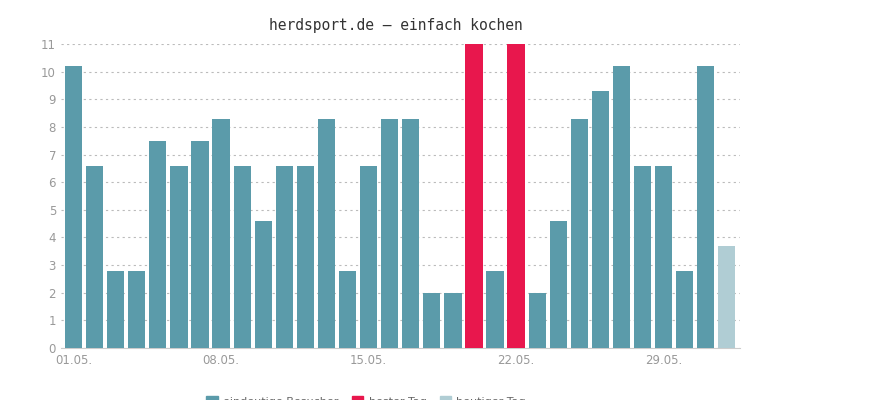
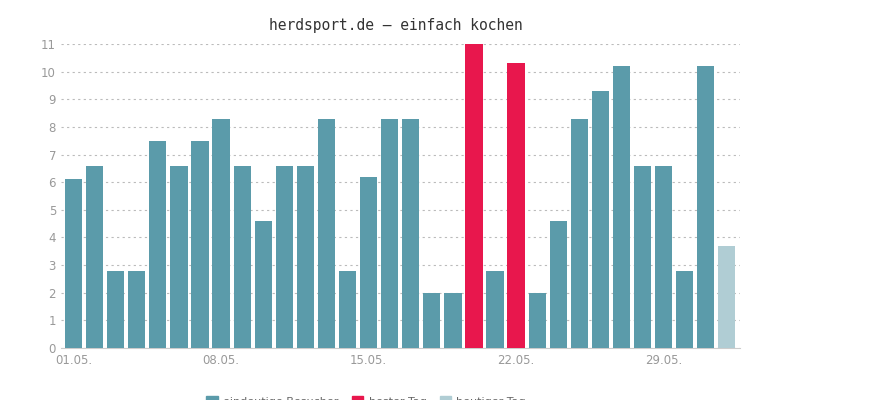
01.05.: 10.2 -> 6.1
15.05.: 6.6 -> 6.2
22.05.: 11.0 -> 10.3
